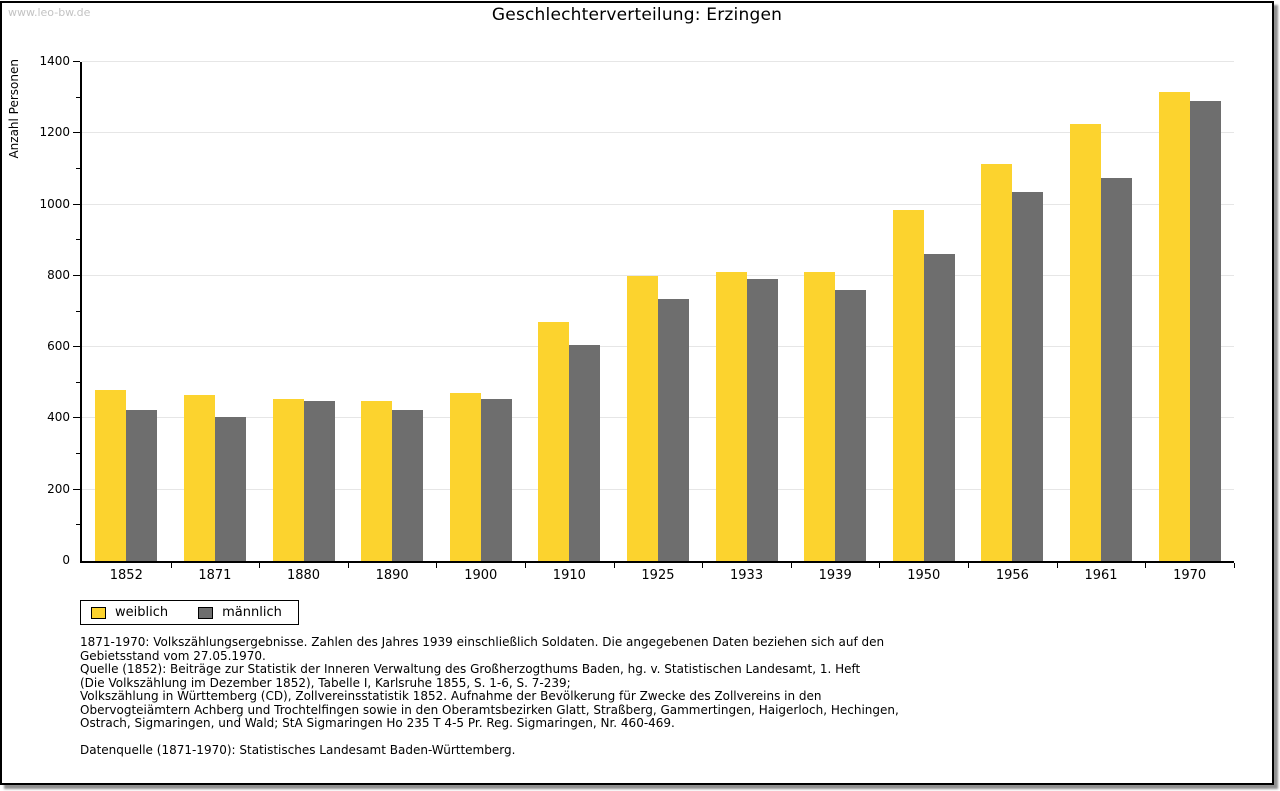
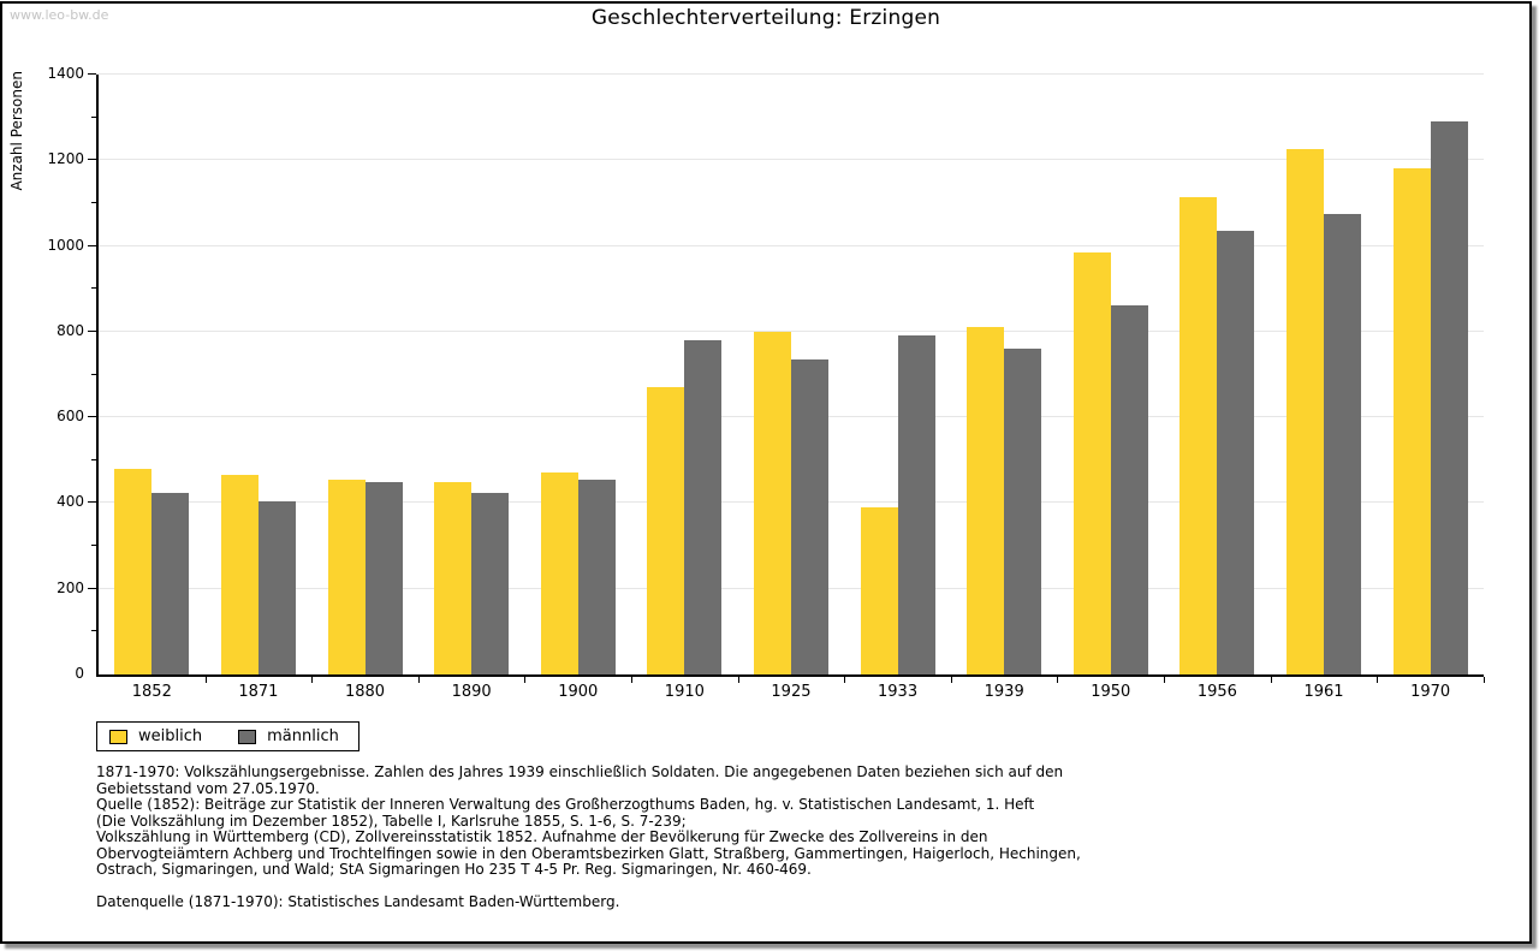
männlich/1910: 600 -> 780
weiblich/1933: 810 -> 390
weiblich/1970: 1320 -> 1180
